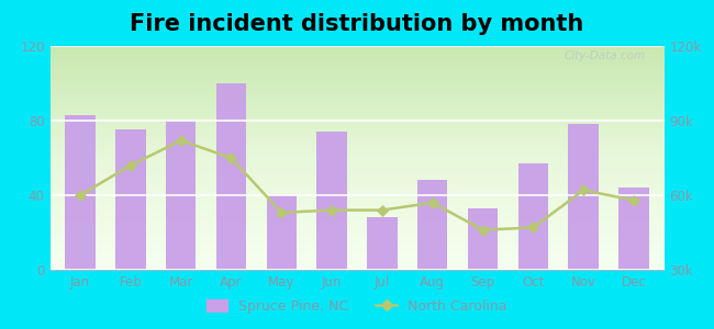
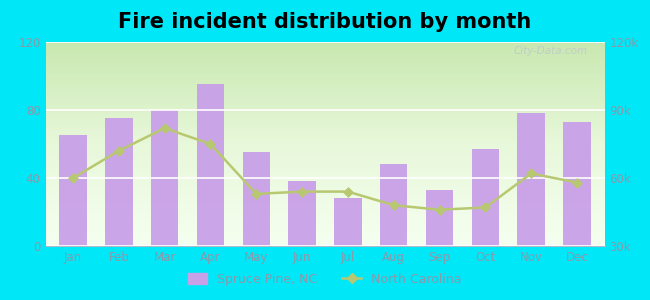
Spruce Pine, NC/Jan: 83 -> 65
Spruce Pine, NC/Apr: 100 -> 95
Spruce Pine, NC/May: 40 -> 55
Spruce Pine, NC/Jun: 74 -> 38
North Carolina/Aug: 57k -> 48k
Spruce Pine, NC/Dec: 44 -> 73
